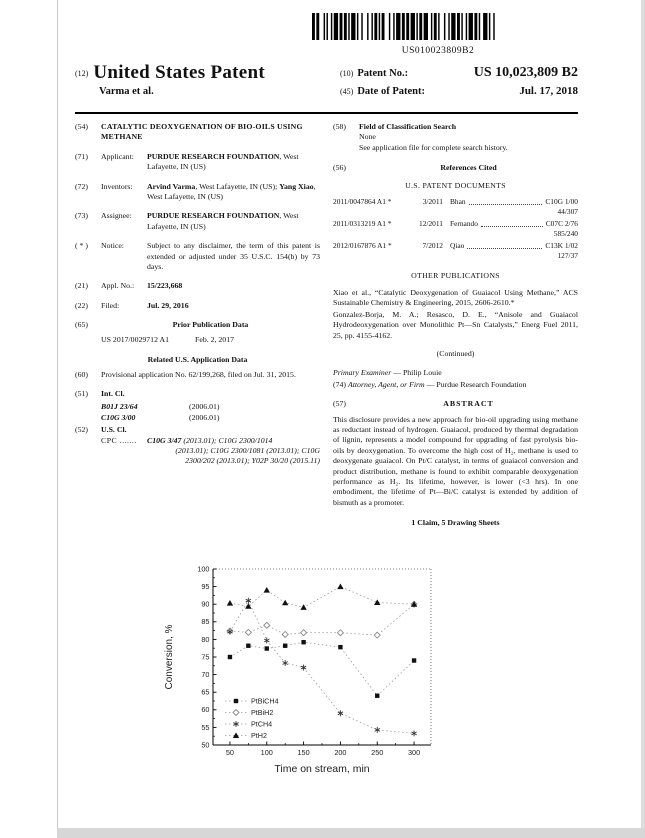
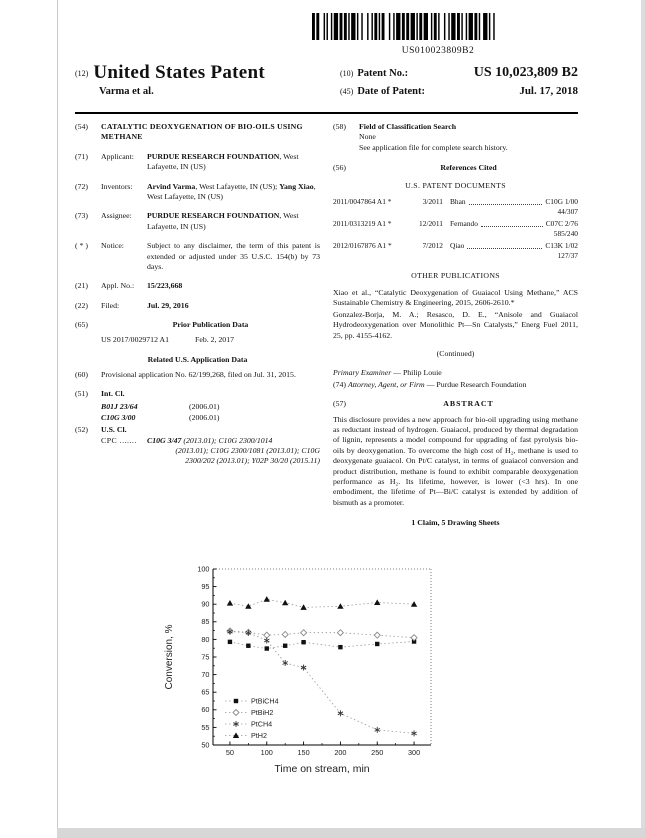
PtBiCH4/50: 75 -> 79
PtCH4/75: 91 -> 82
PtBiH2/100: 84 -> 81
PtH2/100: 94 -> 91
PtH2/200: 95 -> 89
PtBiCH4/250: 64 -> 79
PtBiCH4/300: 74 -> 79
PtBiH2/300: 90 -> 80
